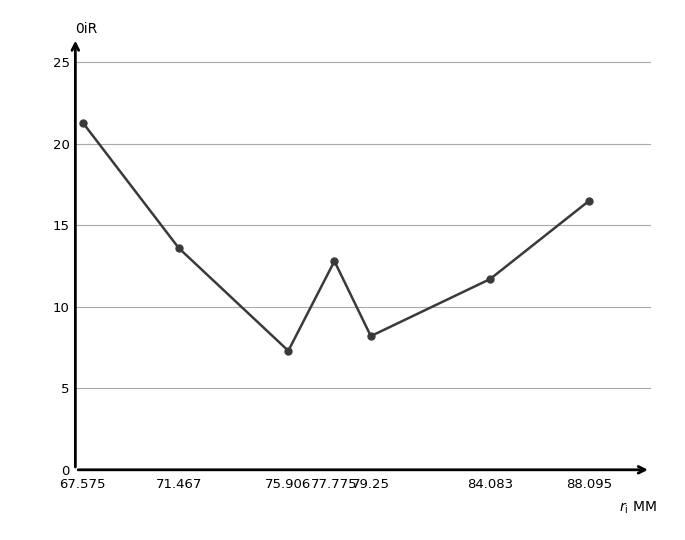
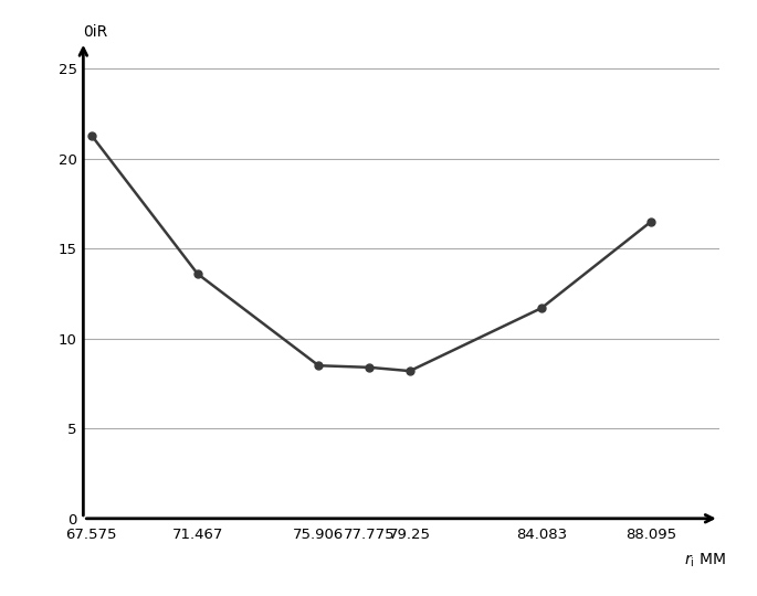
75.906: 7.3 -> 8.5
77.775: 12.8 -> 8.4
